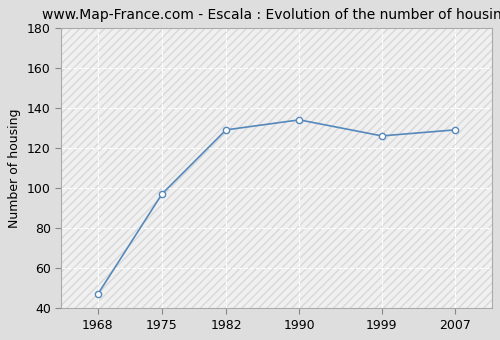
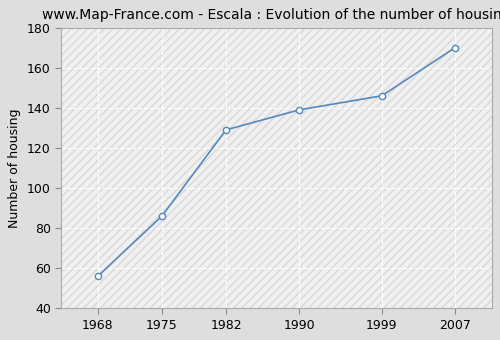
1968: 47 -> 56
1975: 97 -> 86
1990: 134 -> 139
1999: 126 -> 146
2007: 129 -> 170
